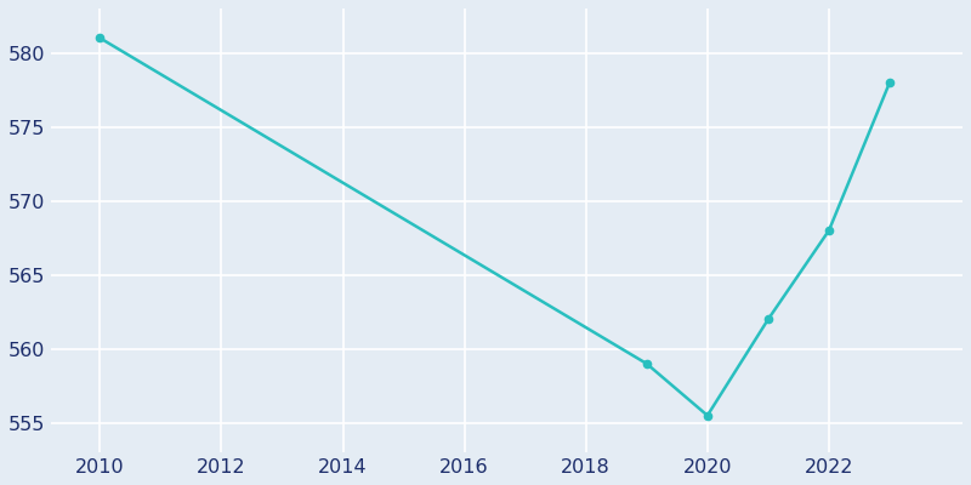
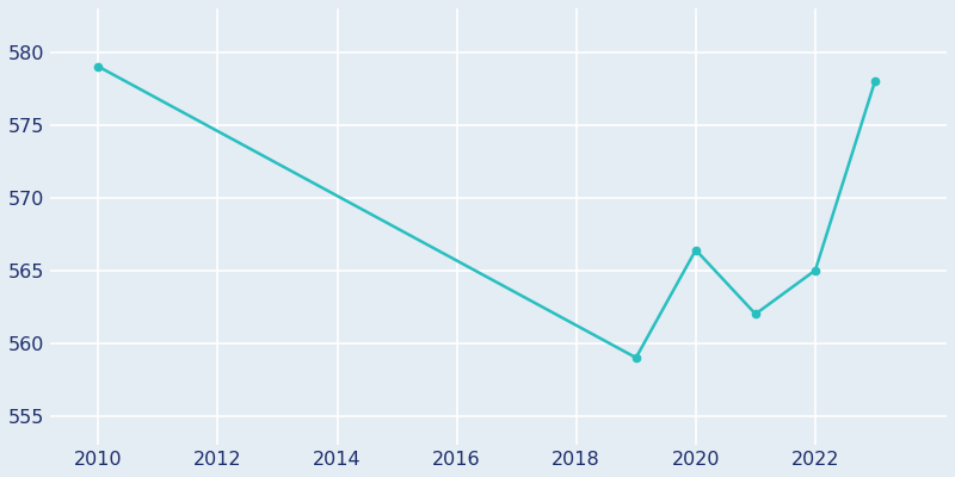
2010: 581.0 -> 579.0
2020: 555.5 -> 566.4
2022: 568.0 -> 565.0
